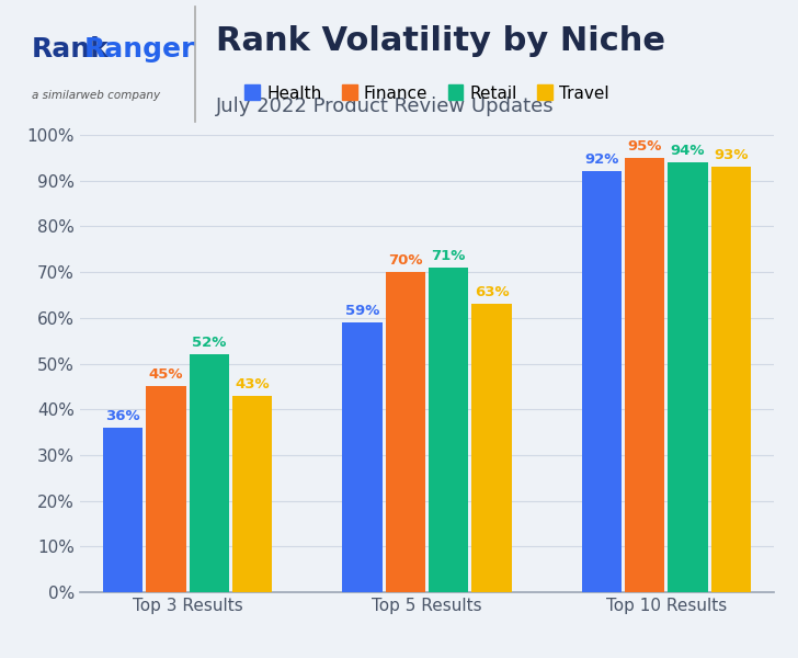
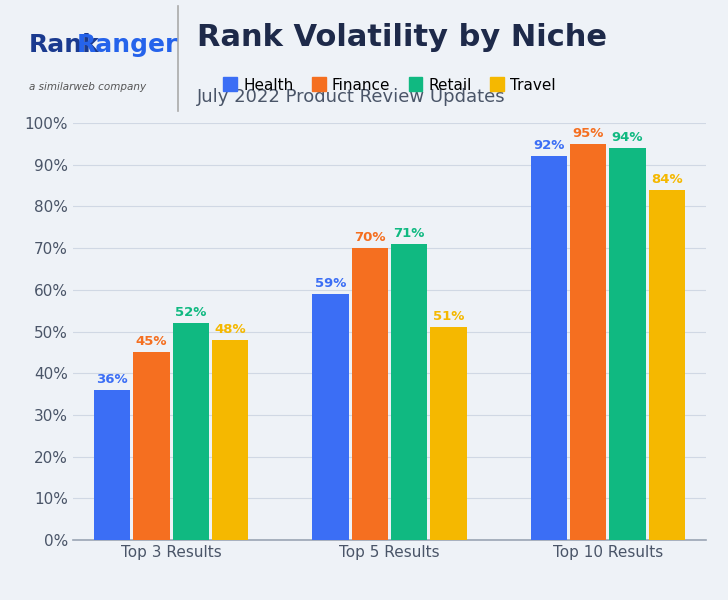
Travel/Top 3 Results: 43% -> 48%
Travel/Top 5 Results: 63% -> 51%
Travel/Top 10 Results: 93% -> 84%
